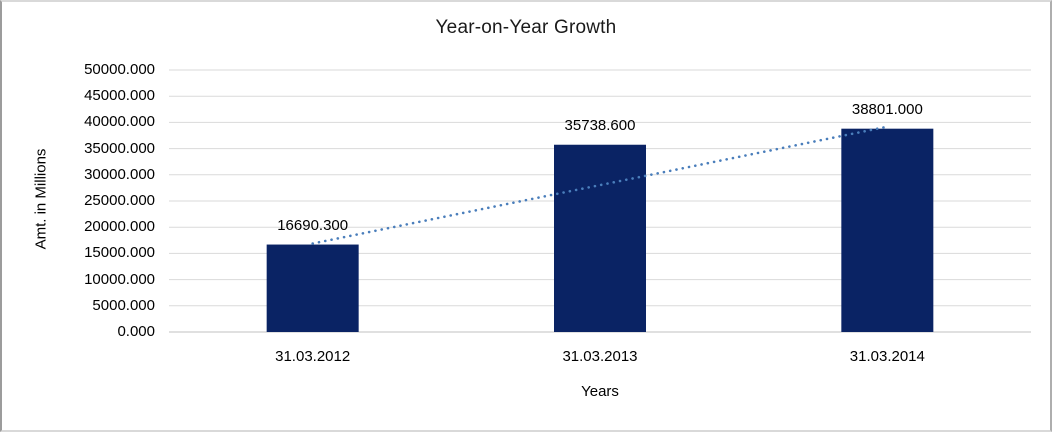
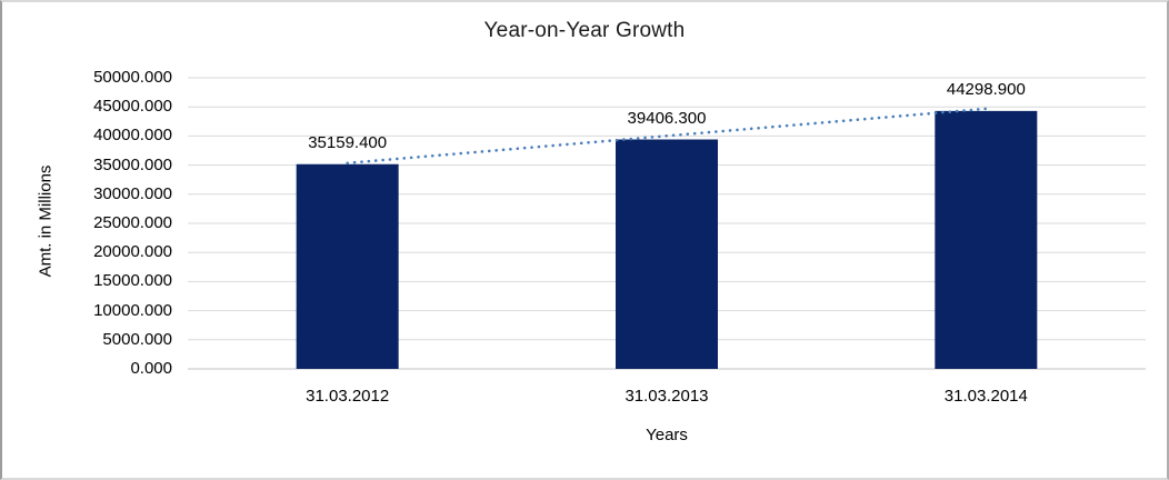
31.03.2012: 16690.300 -> 35159.400
31.03.2013: 35738.600 -> 39406.300
31.03.2014: 38801.000 -> 44298.900
